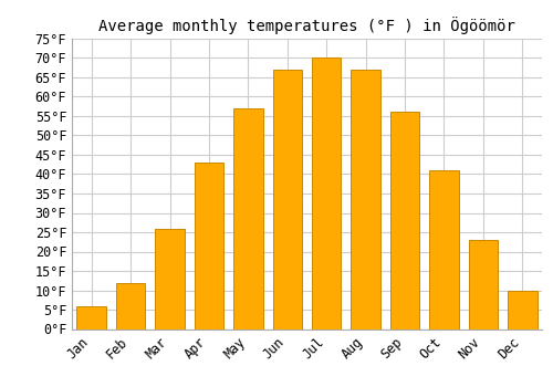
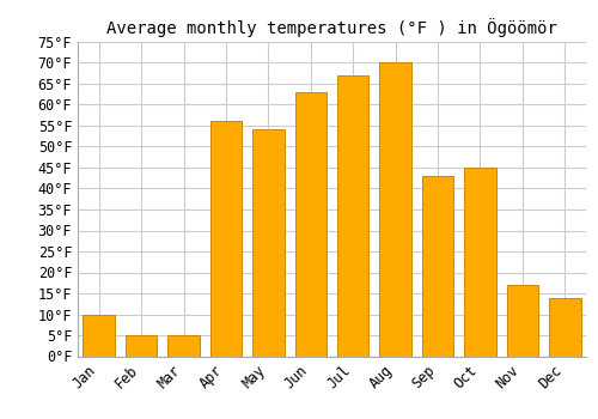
Jan: 6°F -> 10°F
Feb: 12°F -> 5°F
Mar: 26°F -> 5°F
Apr: 43°F -> 56°F
May: 57°F -> 54°F
Jun: 67°F -> 63°F
Jul: 70°F -> 67°F
Aug: 67°F -> 70°F
Sep: 56°F -> 43°F
Oct: 41°F -> 45°F
Nov: 23°F -> 17°F
Dec: 10°F -> 14°F
